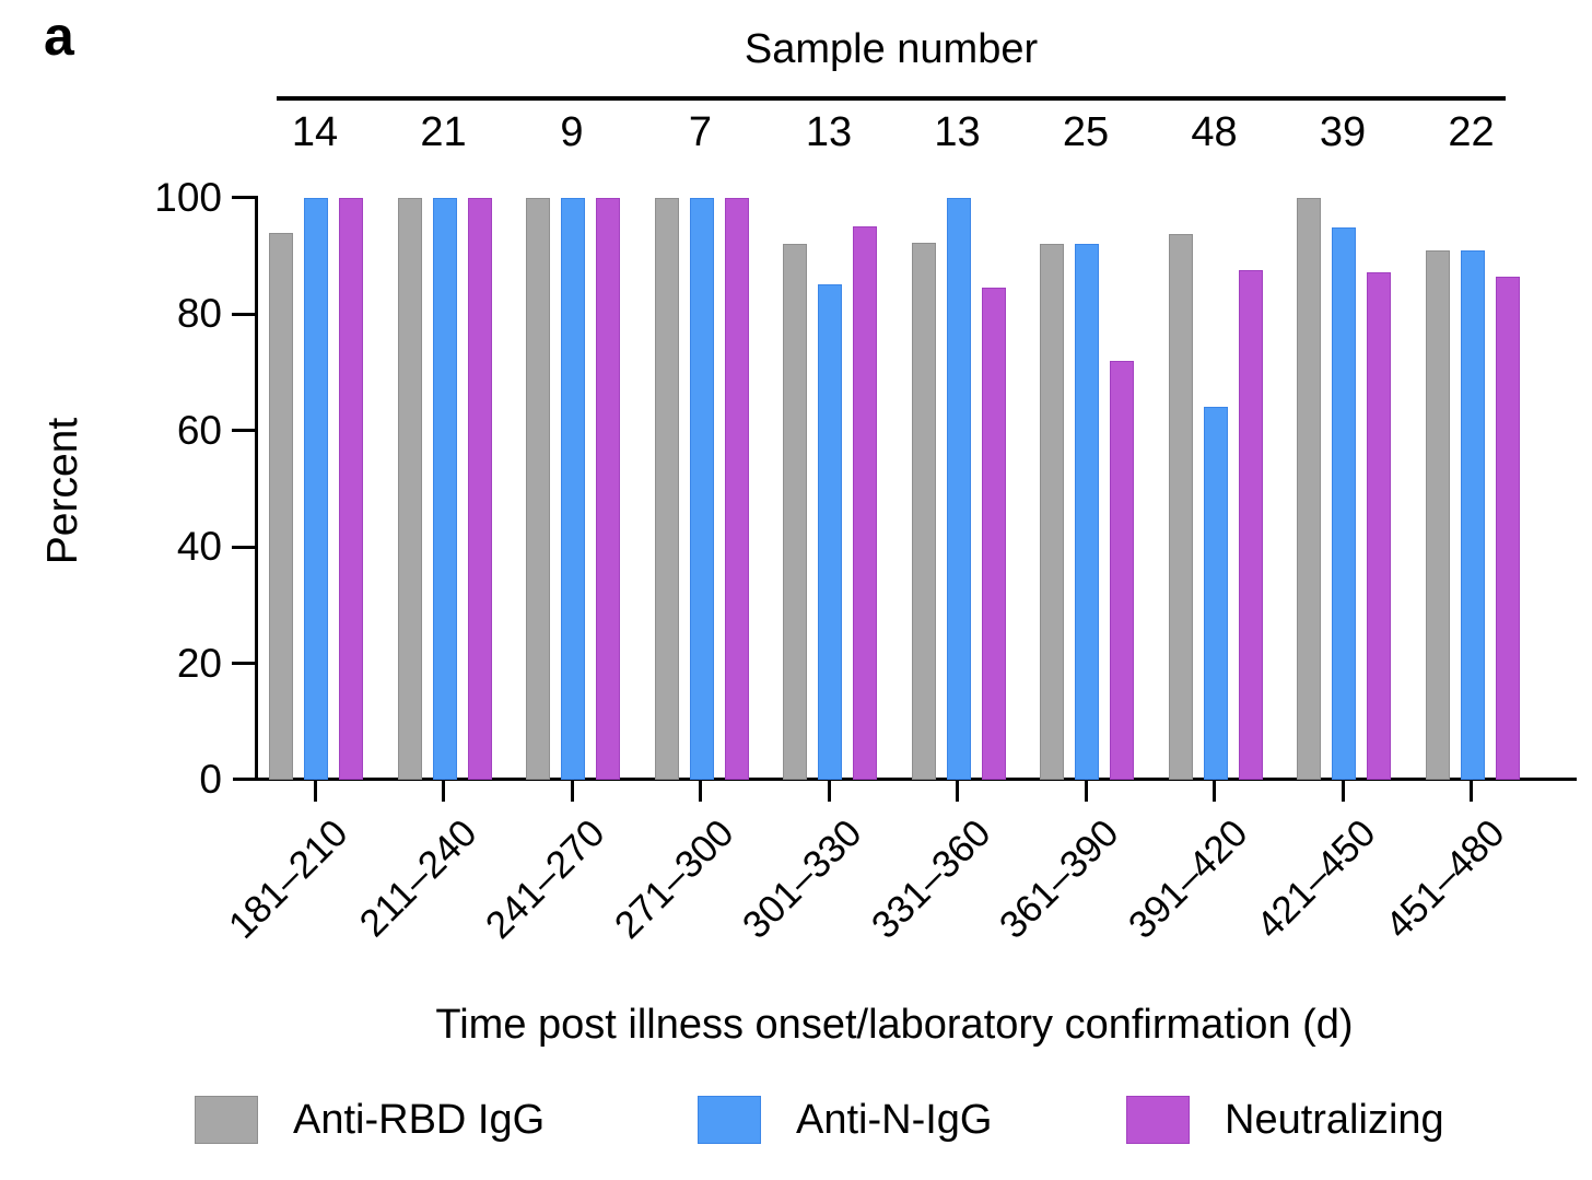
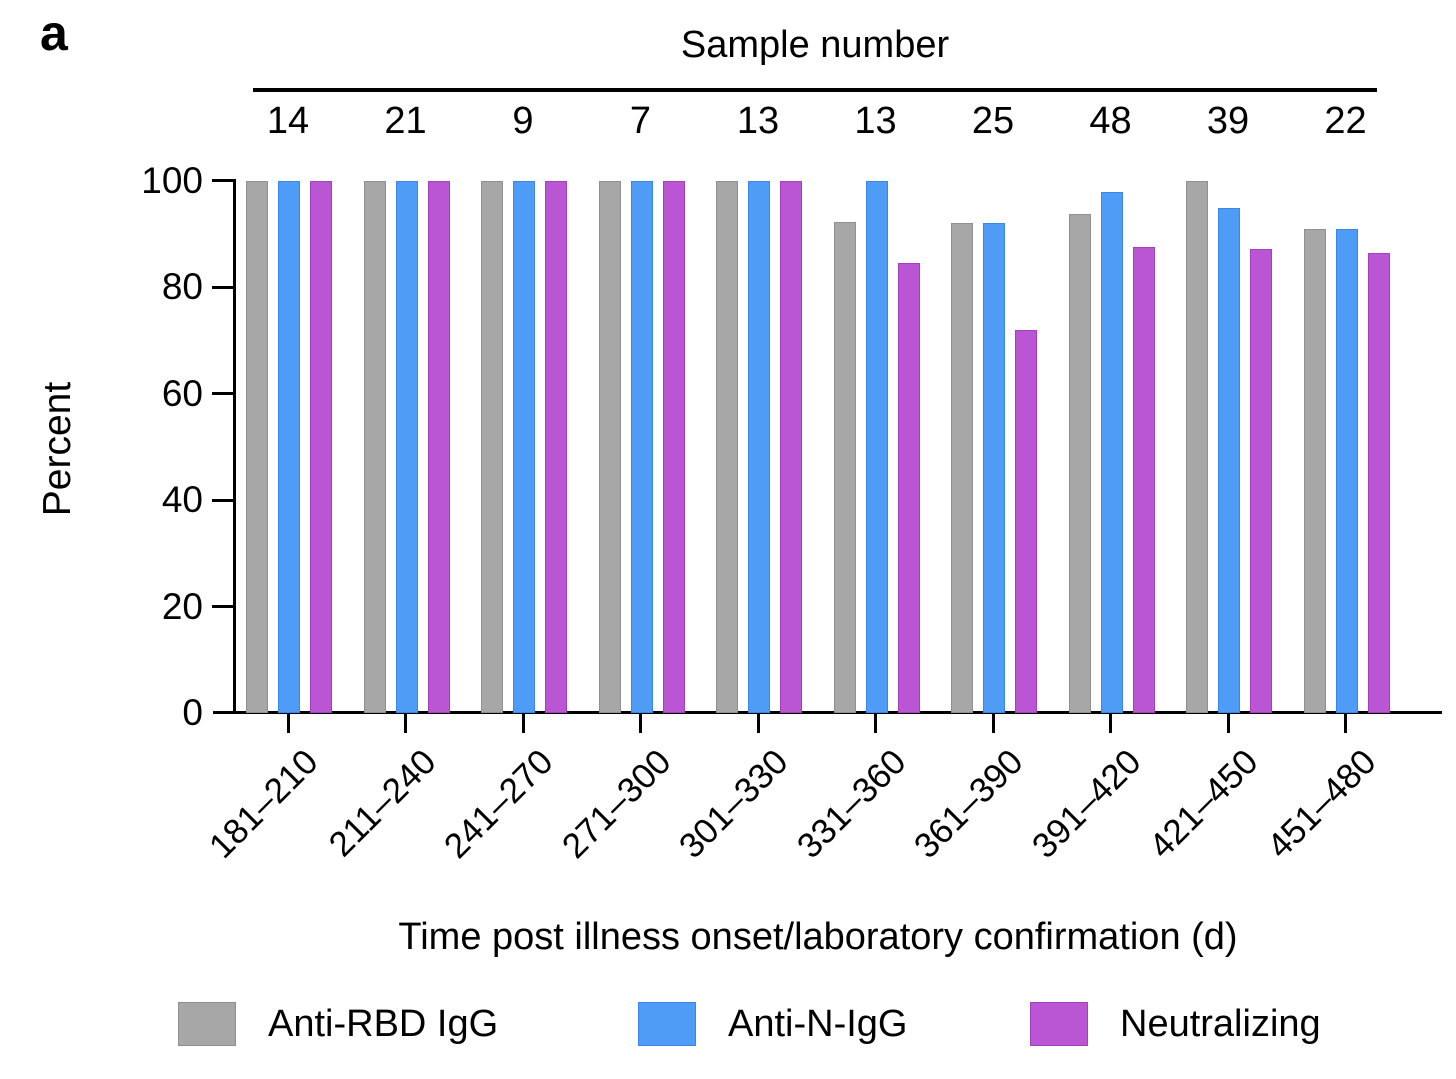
Anti-RBD IgG/181–210: 94 -> 100
Anti-RBD IgG/301–330: 92 -> 100
Anti-N-IgG/301–330: 85 -> 100
Neutralizing/301–330: 95 -> 100
Anti-N-IgG/391–420: 64 -> 98
